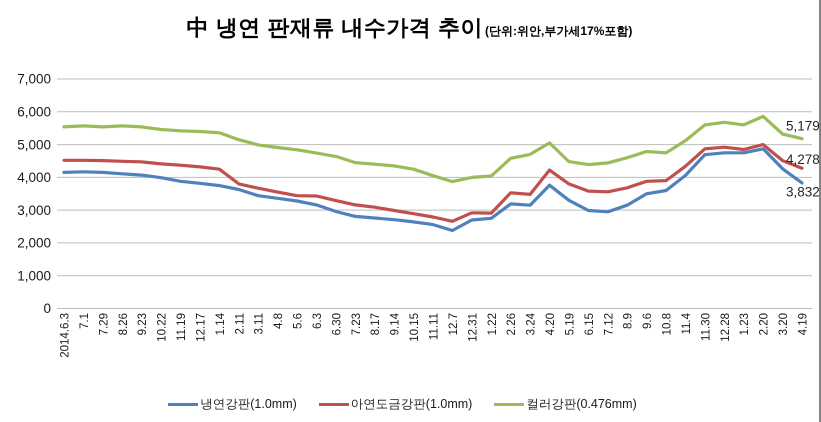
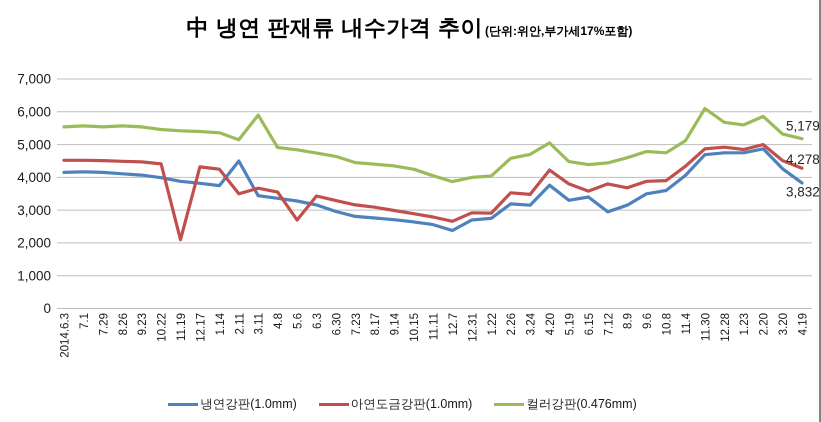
아연도금강판(1.0mm)/11.19: 4400 -> 2100
냉연강판(1.0mm)/2.11: 3600 -> 4500
아연도금강판(1.0mm)/2.11: 3800 -> 3500
컬러강판(0.476mm)/3.11: 5000 -> 5900
아연도금강판(1.0mm)/5.6: 3400 -> 2700
냉연강판(1.0mm)/6.15: 3000 -> 3400
아연도금강판(1.0mm)/7.12: 3600 -> 3800
컬러강판(0.476mm)/11.30: 5600 -> 6100
